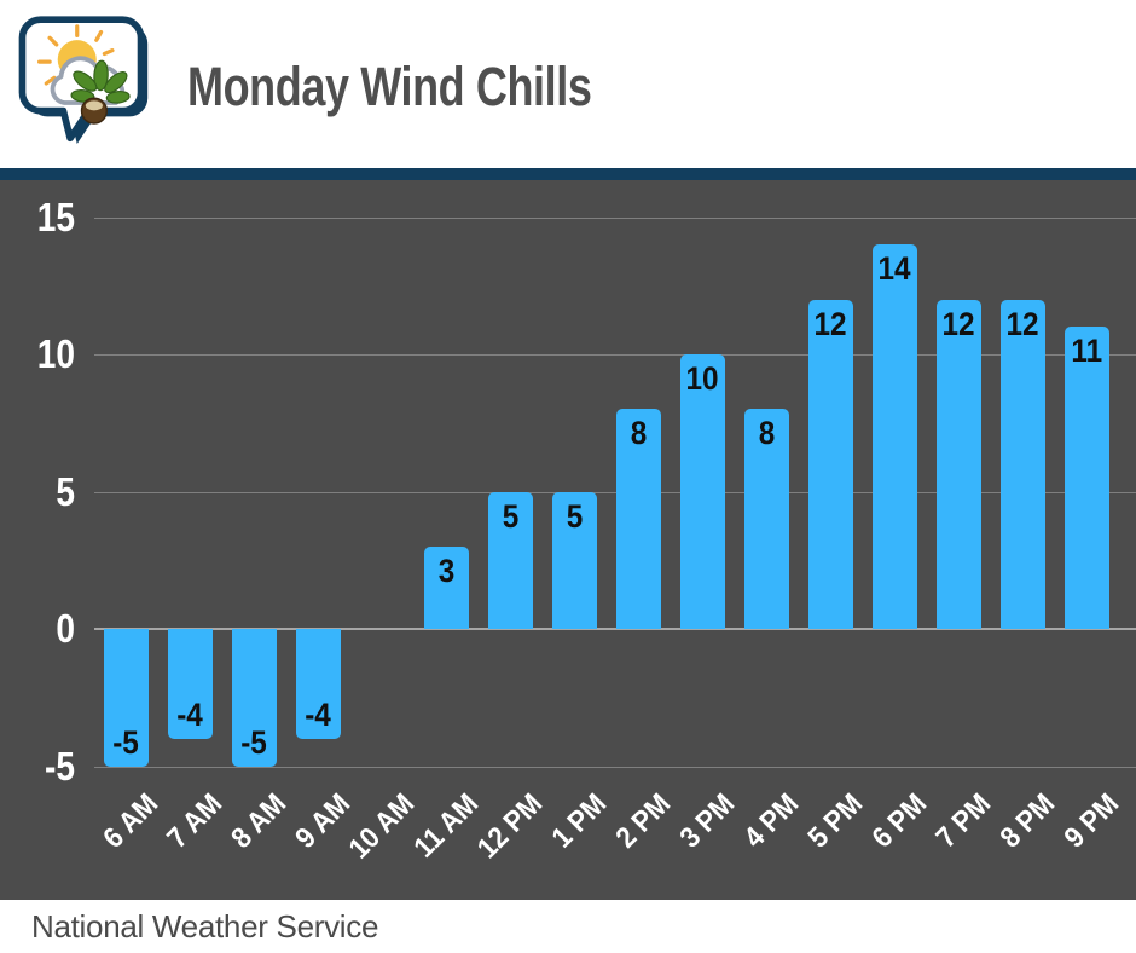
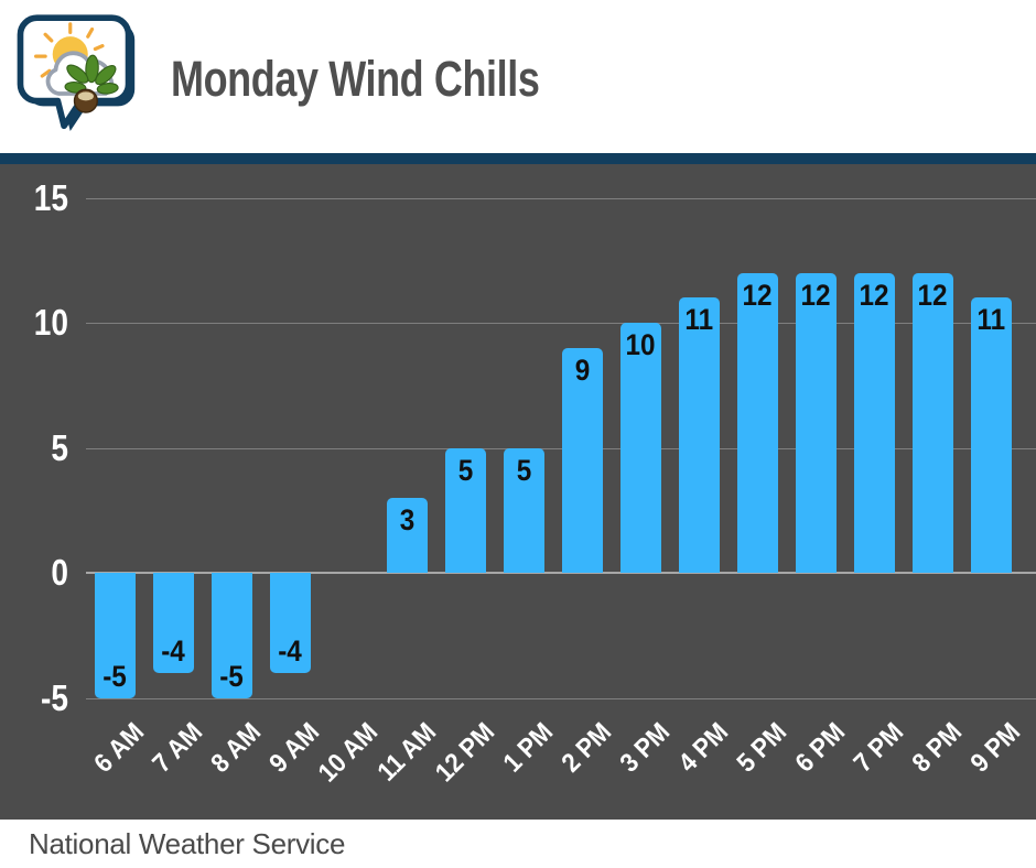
2 PM: 8 -> 9
4 PM: 8 -> 11
6 PM: 14 -> 12
